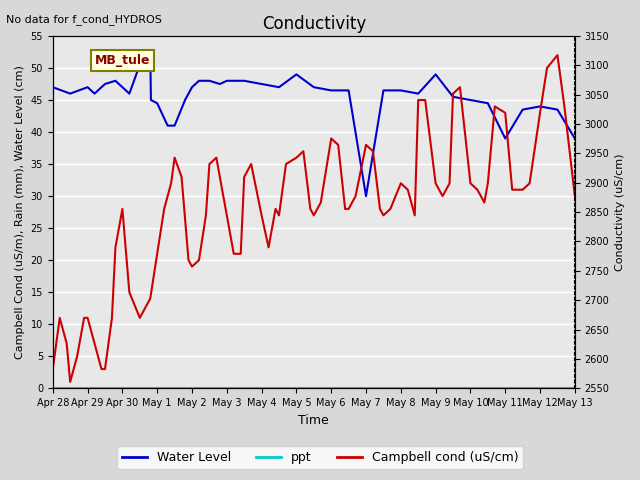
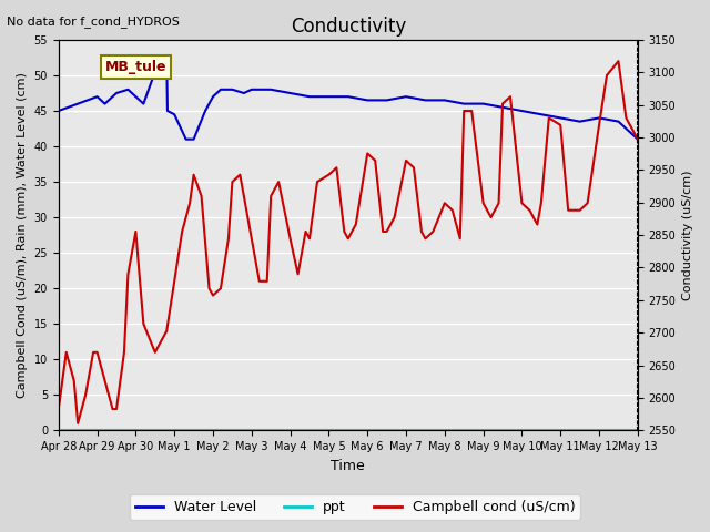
Water Level/Apr 28: 47.0 -> 45.0
Water Level/May 5: 49.0 -> 47.0
Water Level/May 7: 30.0 -> 47.0
Water Level/May 9: 49.0 -> 46.0
Water Level/May 11: 39.0 -> 44.0
Water Level/May 13: 39.0 -> 41.0
Campbell cond (uS/cm)/May 13: 30 -> 41
